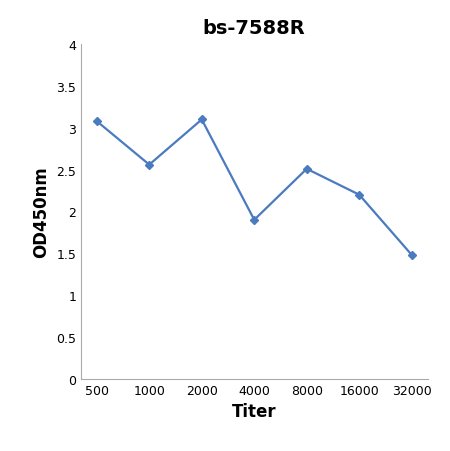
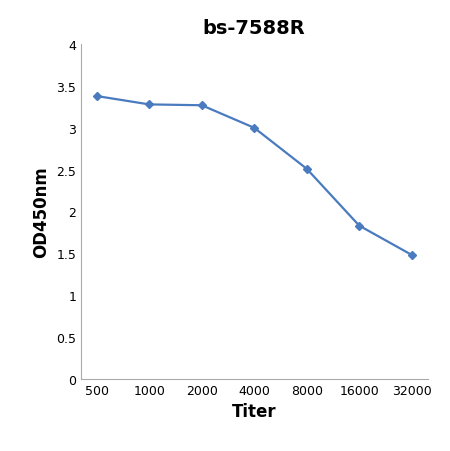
500: 3.08 -> 3.38
1000: 2.56 -> 3.28
2000: 3.10 -> 3.27
4000: 1.90 -> 3.00
16000: 2.20 -> 1.83
